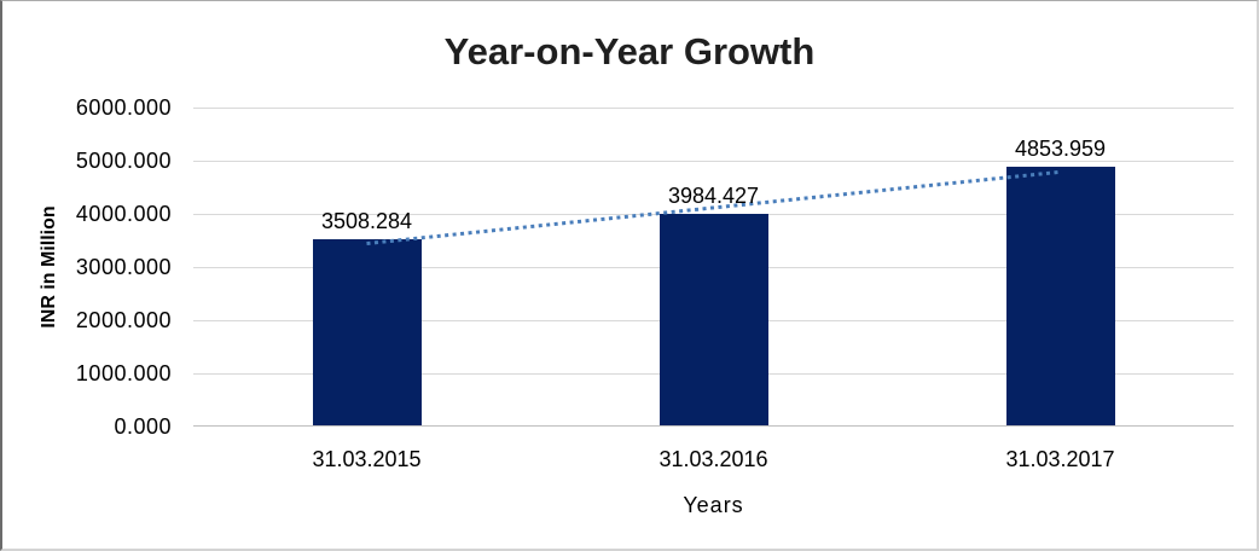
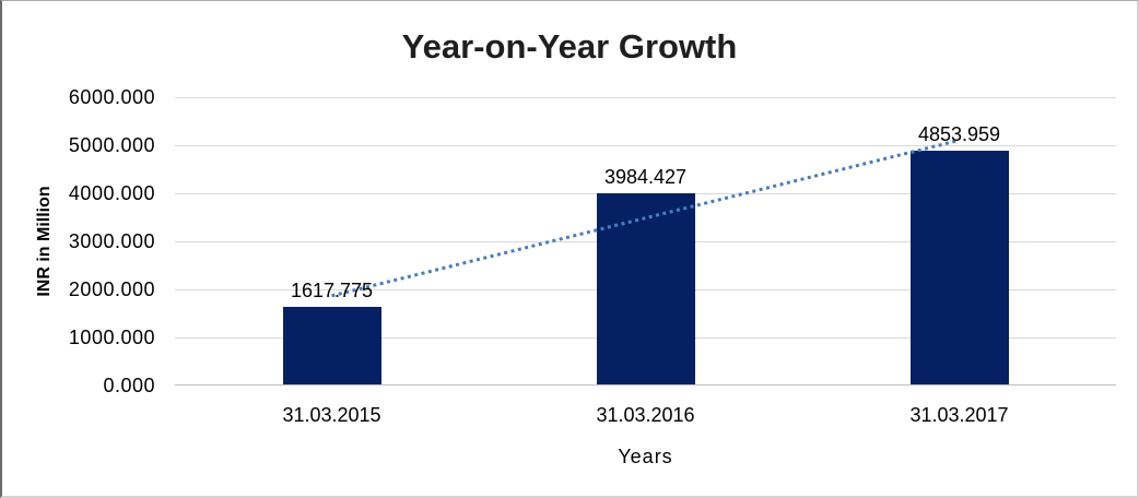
31.03.2015: 3508.284 -> 1617.775
